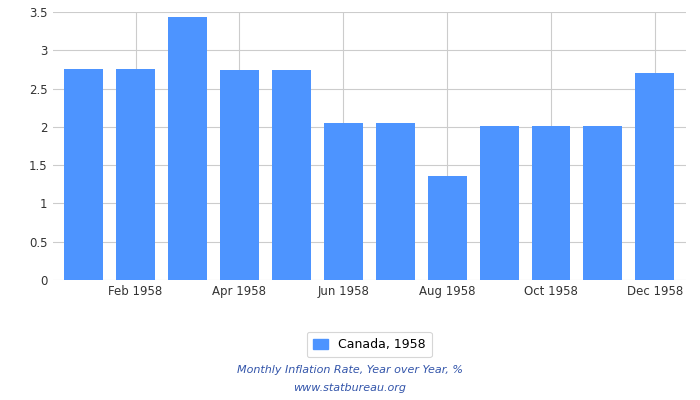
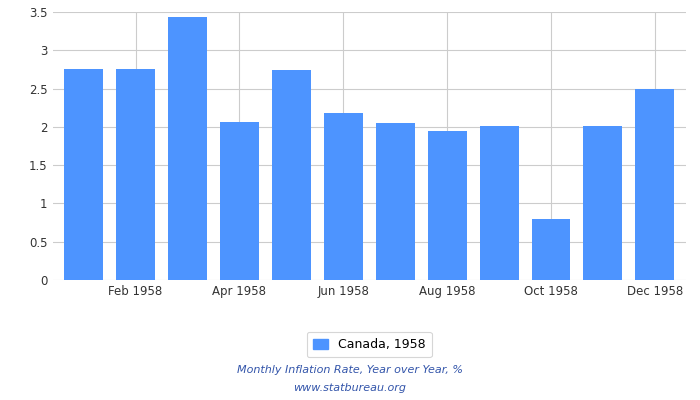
Apr 1958: 2.74 -> 2.06
Jun 1958: 2.05 -> 2.18
Aug 1958: 1.36 -> 1.94
Oct 1958: 2.01 -> 0.80
Dec 1958: 2.70 -> 2.50
